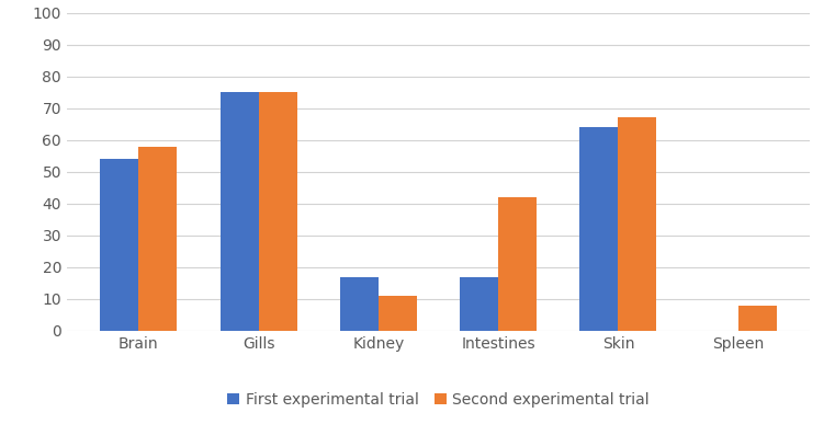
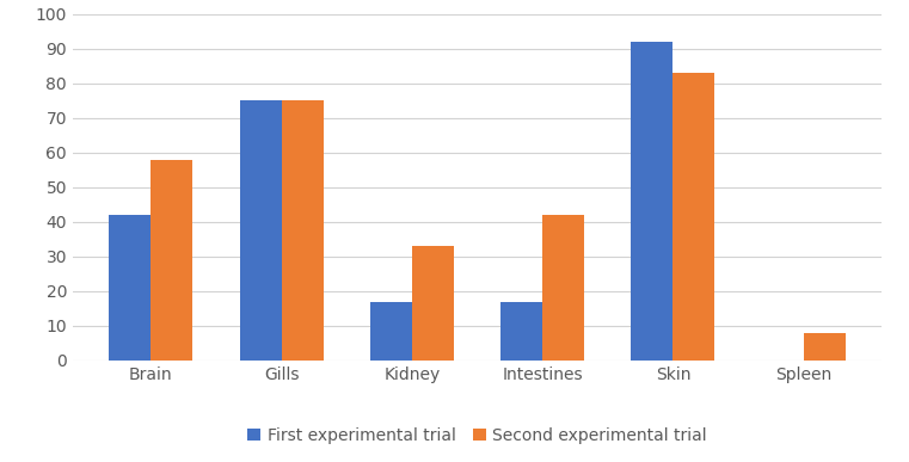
First experimental trial/Brain: 54 -> 42
Second experimental trial/Kidney: 11 -> 33
First experimental trial/Skin: 64 -> 92
Second experimental trial/Skin: 67 -> 83
